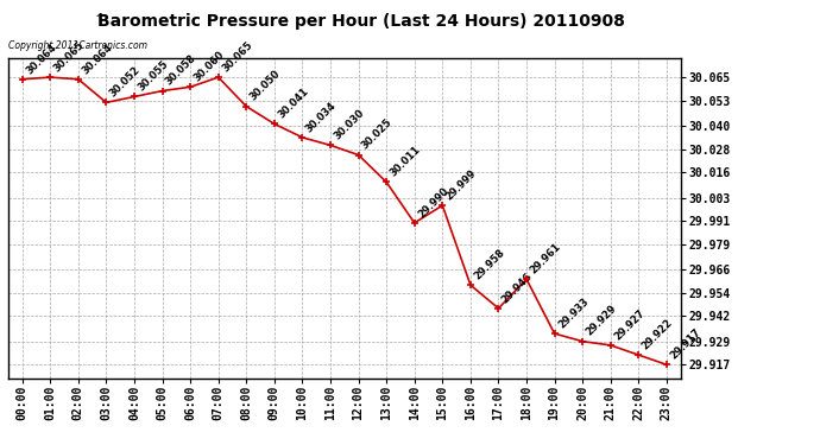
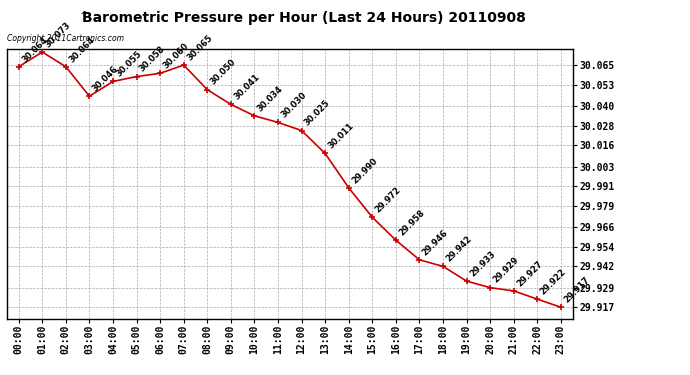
01:00: 30.065 -> 30.073
03:00: 30.052 -> 30.046
15:00: 29.999 -> 29.972
18:00: 29.961 -> 29.942
